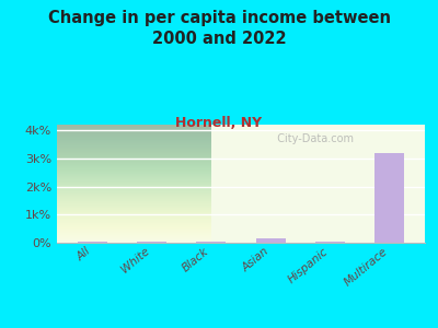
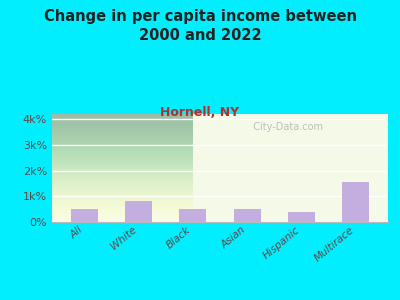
All: 0.05k% -> 0.50k%
White: 0.04k% -> 0.80k%
Black: 0.02k% -> 0.50k%
Asian: 0.16k% -> 0.50k%
Hispanic: 0.06k% -> 0.40k%
Multirace: 3.20k% -> 1.55k%
